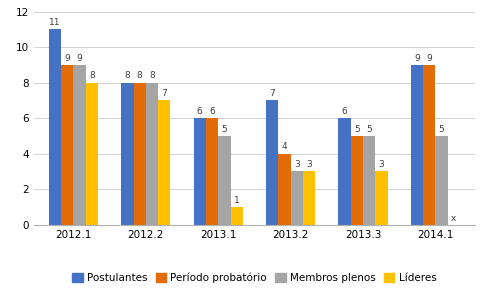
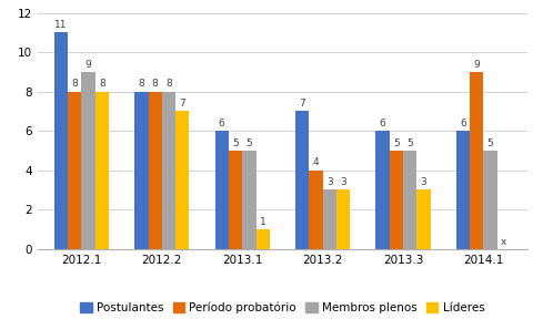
Período probatório/2012.1: 9 -> 8
Período probatório/2013.1: 6 -> 5
Postulantes/2014.1: 9 -> 6
